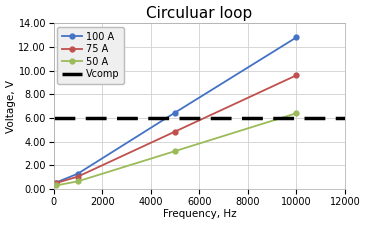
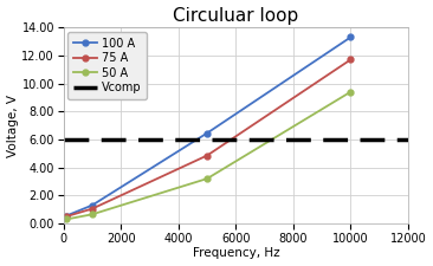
100 A/10000: 12.8 -> 13.3
75 A/10000: 9.6 -> 11.7
50 A/10000: 6.4 -> 9.4
